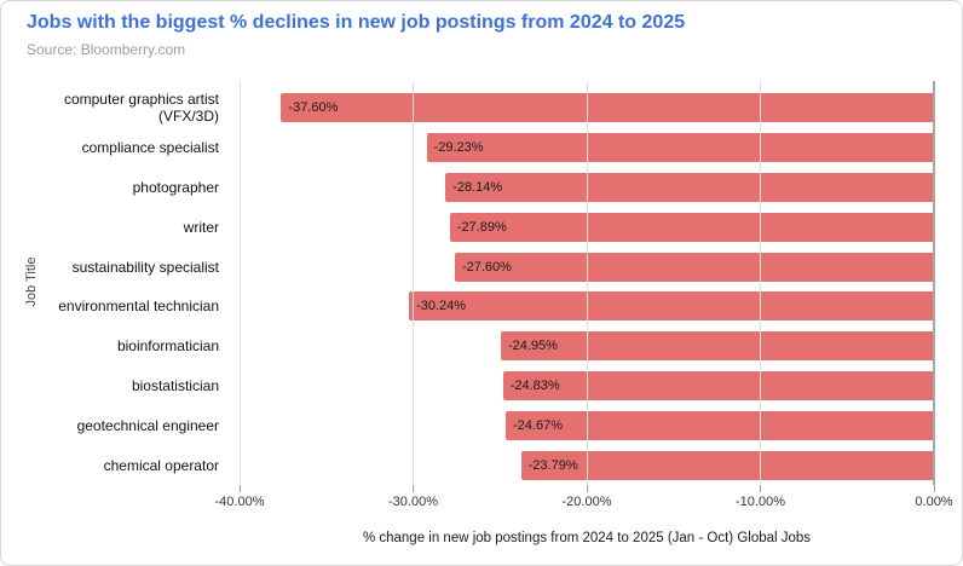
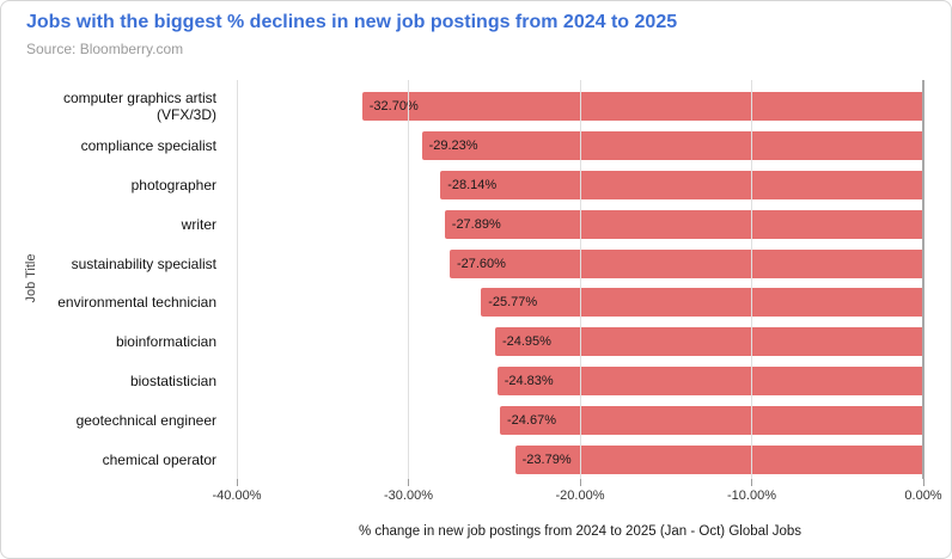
computer graphics artist (VFX/3D): -37.60% -> -32.70%
environmental technician: -30.24% -> -25.77%
